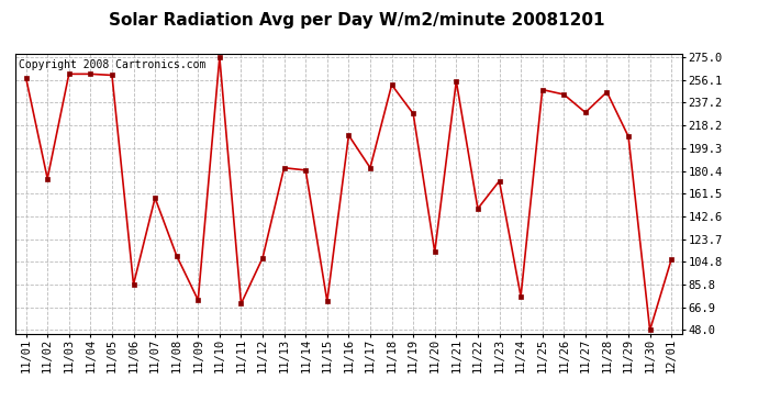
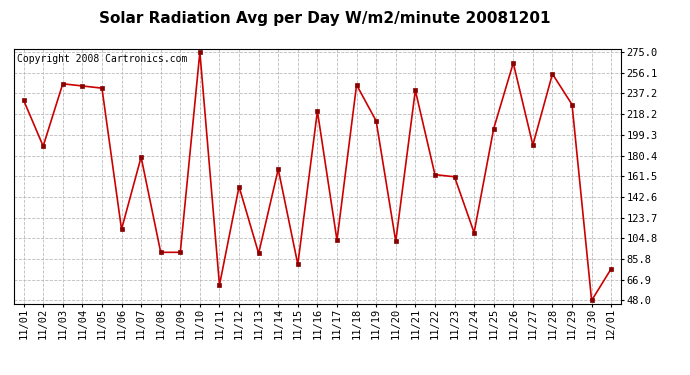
11/01: 258 -> 231
11/02: 174 -> 189
11/03: 261 -> 246
11/04: 261 -> 244
11/05: 260 -> 242
11/06: 86 -> 113
11/07: 158 -> 179
11/08: 110 -> 92
11/09: 73 -> 92
11/11: 70 -> 62
11/12: 108 -> 152
11/13: 183 -> 91
11/14: 181 -> 168
11/15: 72 -> 81
11/16: 210 -> 221
11/17: 183 -> 103
11/18: 252 -> 245
11/19: 228 -> 212
11/20: 113 -> 102
11/21: 255 -> 240
11/22: 149 -> 163
11/23: 172 -> 161
11/24: 76 -> 110
11/25: 248 -> 205
11/26: 244 -> 265
11/27: 229 -> 190
11/28: 246 -> 255
11/29: 209 -> 227
12/01: 107 -> 77
